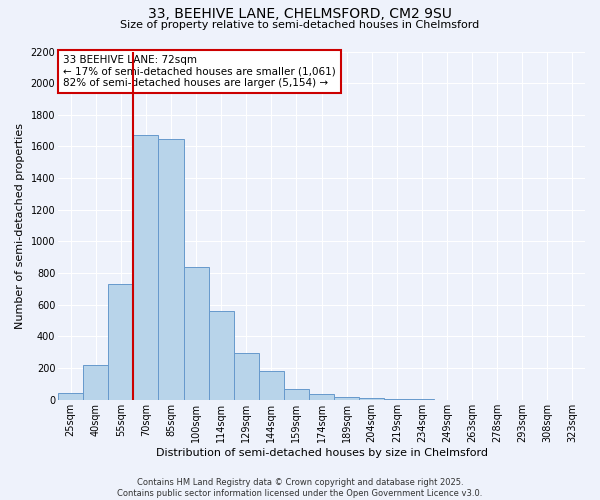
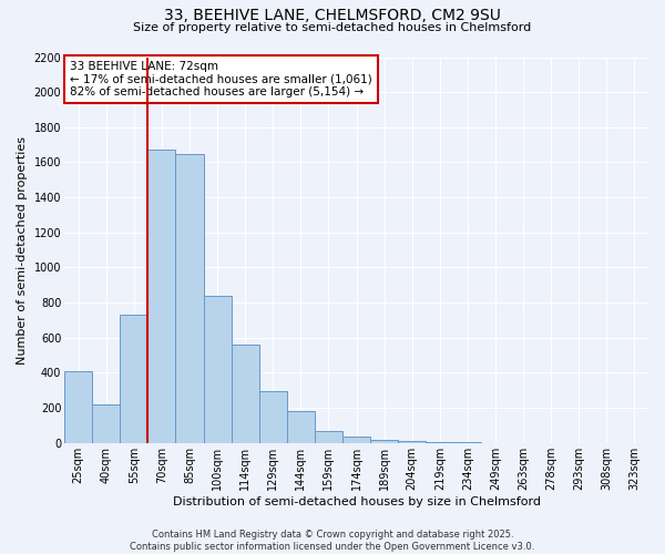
25sqm: 40 -> 410
